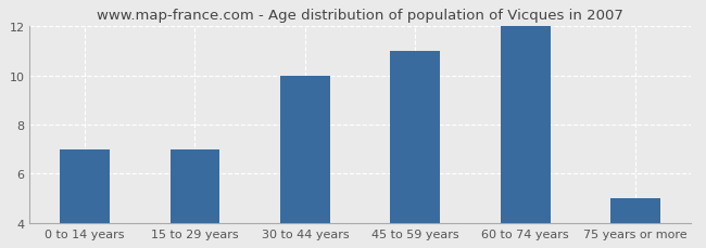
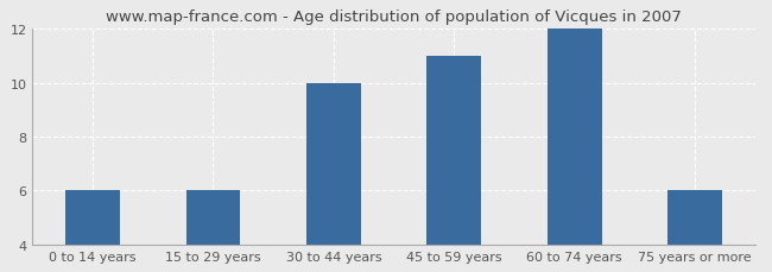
0 to 14 years: 7 -> 6
15 to 29 years: 7 -> 6
75 years or more: 5 -> 6
